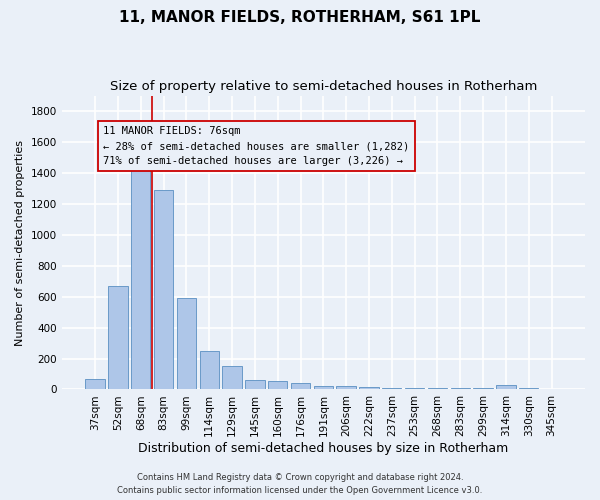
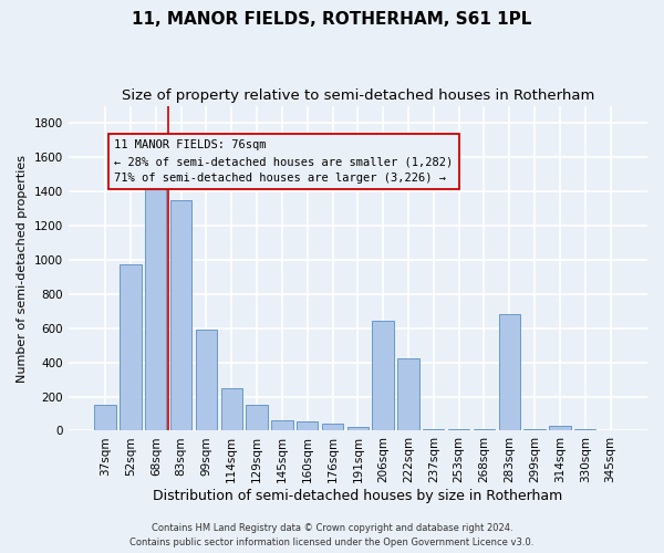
37sqm: 60 -> 150
52sqm: 670 -> 970
83sqm: 1290 -> 1350
206sqm: 20 -> 640
222sqm: 20 -> 420
283sqm: 10 -> 680
